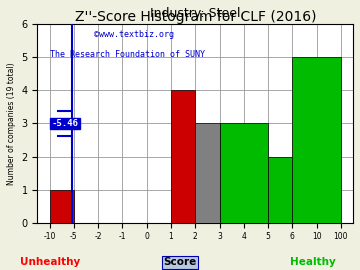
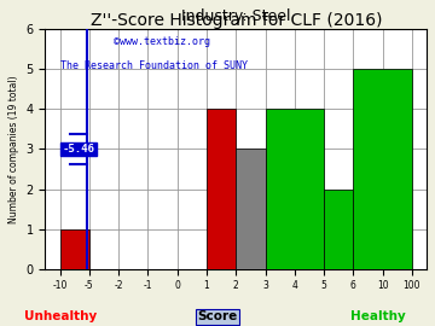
4: 3 -> 4
